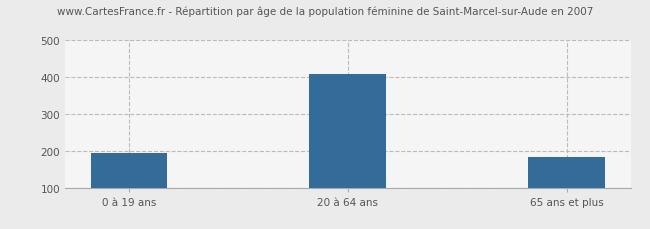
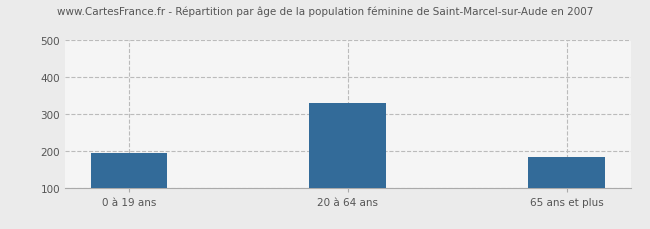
20 à 64 ans: 408 -> 330
